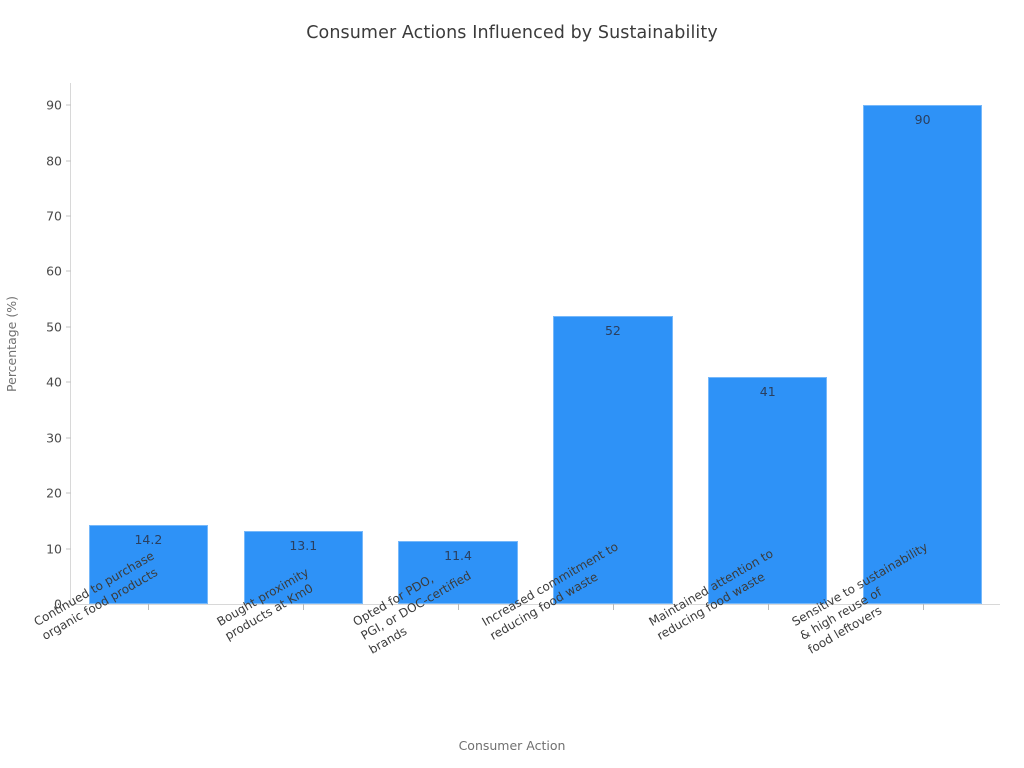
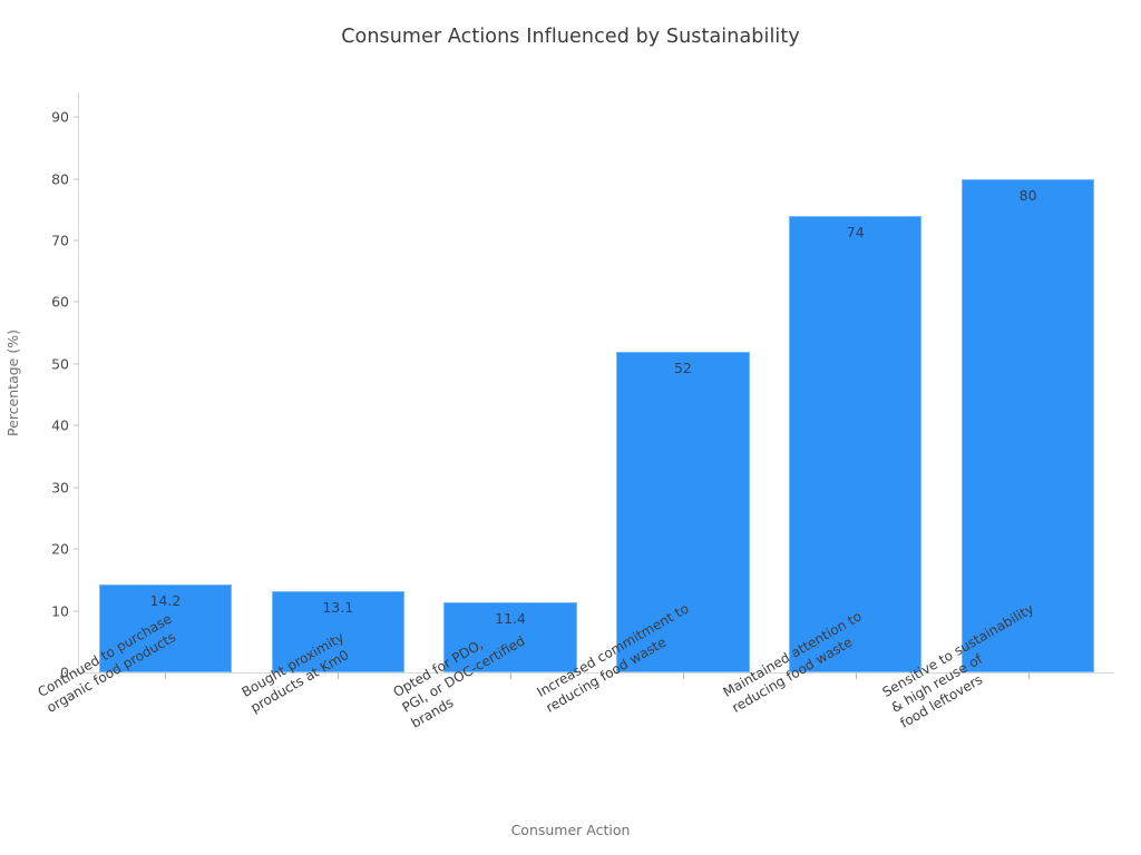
Maintained attention to reducing food waste: 41 -> 74
Sensitive to sustainability & high reuse of food leftovers: 90 -> 80
